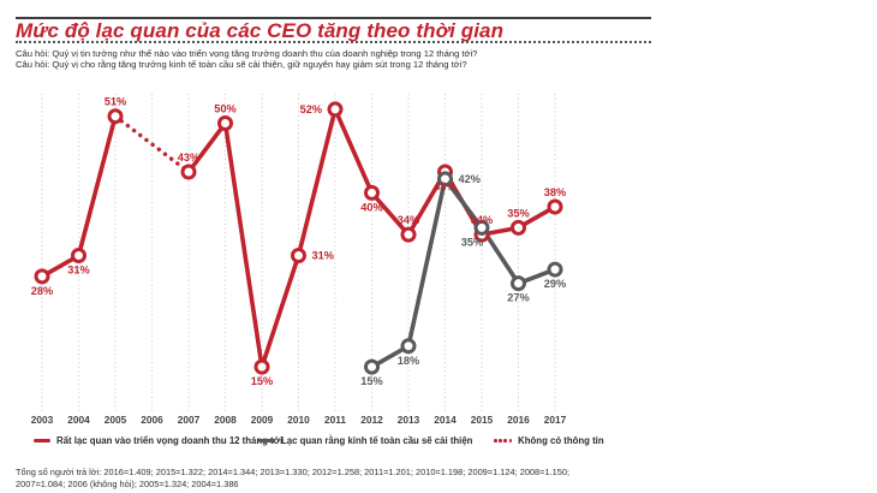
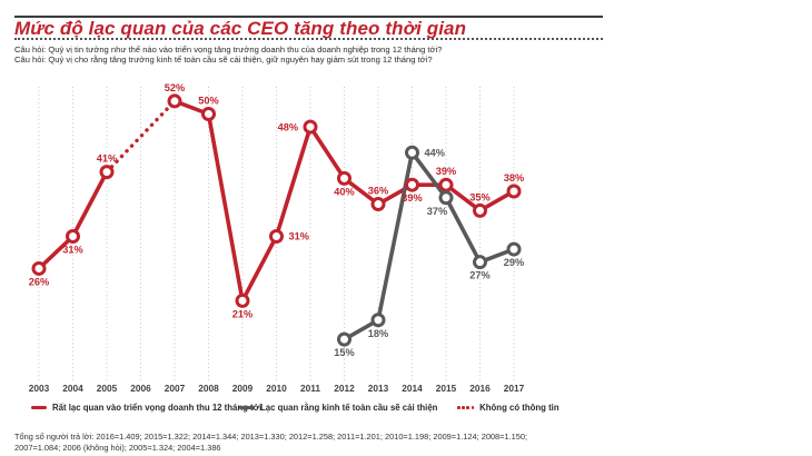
Rất lạc quan vào triển vọng doanh thu 12 tháng tới/2003: 28% -> 26%
Rất lạc quan vào triển vọng doanh thu 12 tháng tới/2005: 51% -> 41%
Rất lạc quan vào triển vọng doanh thu 12 tháng tới/2007: 43% -> 52%
Rất lạc quan vào triển vọng doanh thu 12 tháng tới/2009: 15% -> 21%
Rất lạc quan vào triển vọng doanh thu 12 tháng tới/2011: 52% -> 48%
Rất lạc quan vào triển vọng doanh thu 12 tháng tới/2013: 34% -> 36%
Rất lạc quan vào triển vọng doanh thu 12 tháng tới/2014: 43% -> 39%
Lạc quan rằng kinh tế toàn cầu sẽ cải thiện/2014: 42% -> 44%
Rất lạc quan vào triển vọng doanh thu 12 tháng tới/2015: 34% -> 39%
Lạc quan rằng kinh tế toàn cầu sẽ cải thiện/2015: 35% -> 37%
